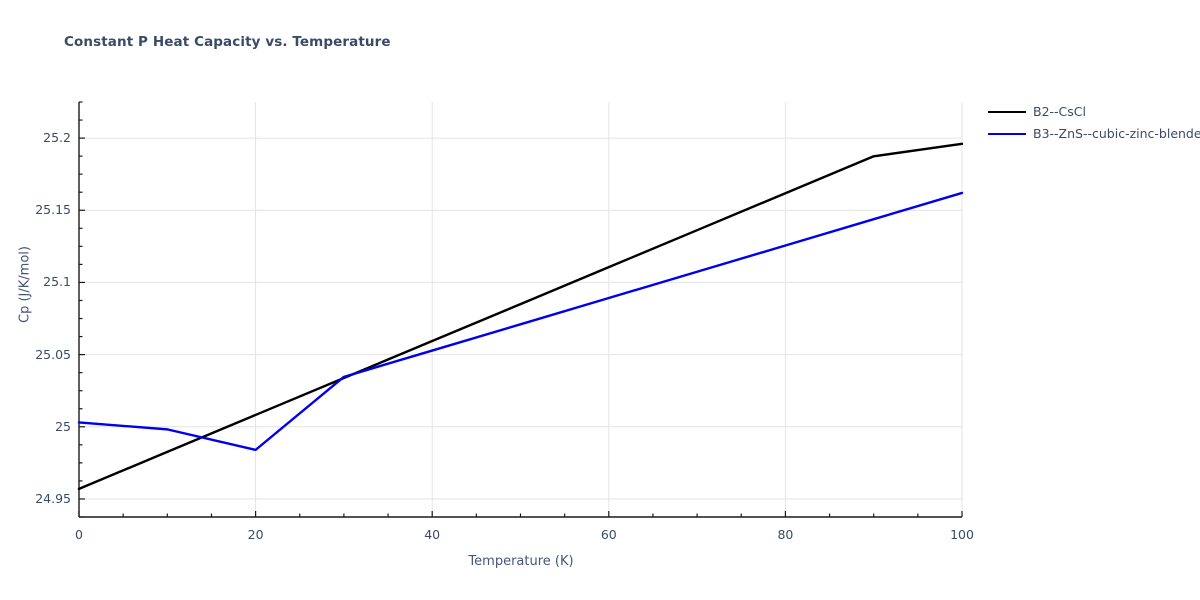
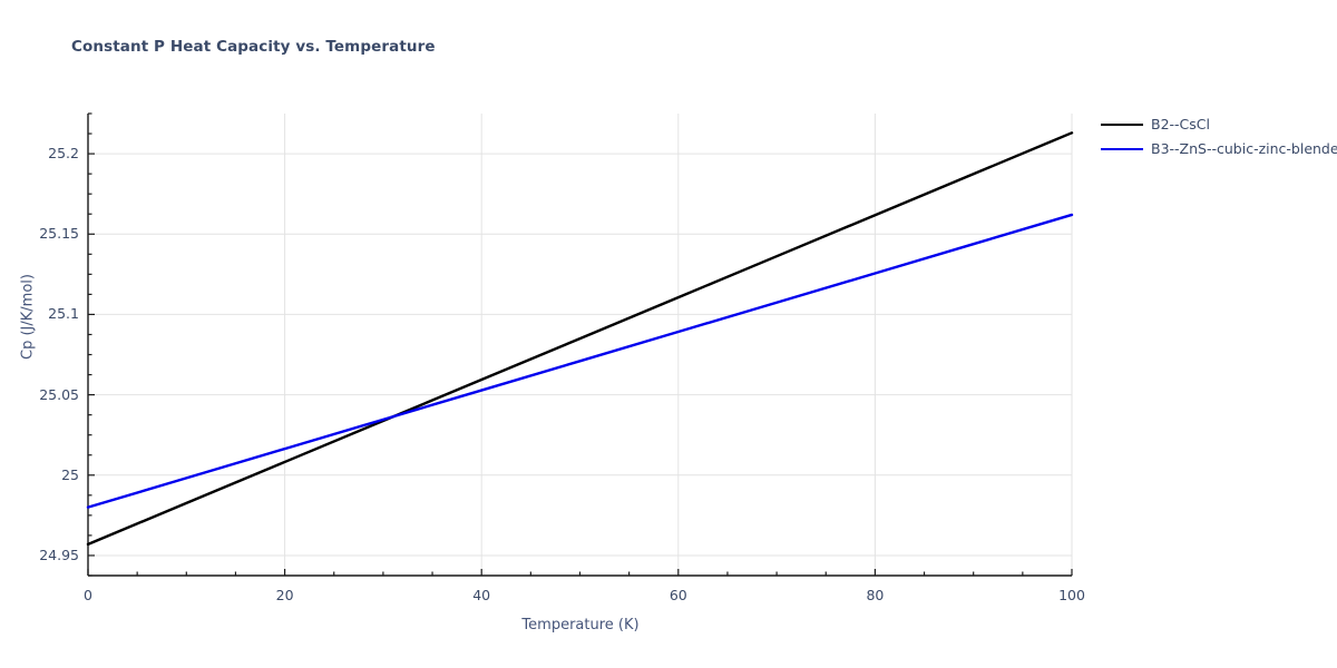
B3--ZnS--cubic-zinc-blende/0: 25.003 -> 24.980
B3--ZnS--cubic-zinc-blende/20: 24.984 -> 25.016
B2--CsCl/100: 25.196 -> 25.213
